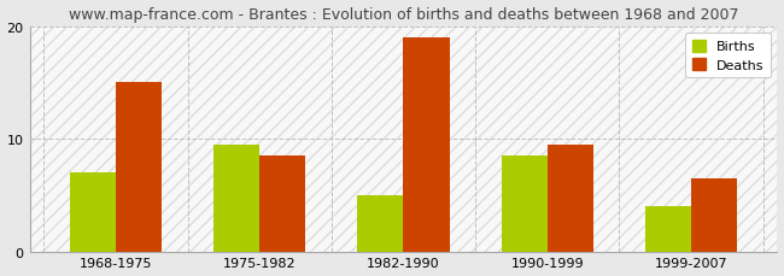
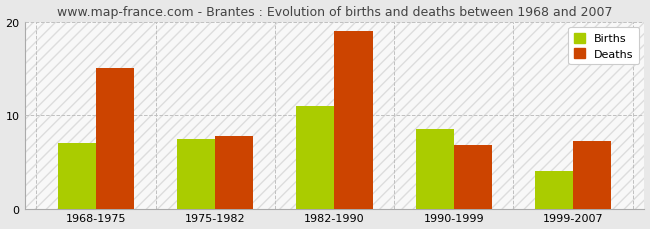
Births/1975-1982: 9.5 -> 7.4
Deaths/1975-1982: 8.5 -> 7.8
Births/1982-1990: 5.0 -> 11.0
Deaths/1990-1999: 9.5 -> 6.8
Deaths/1999-2007: 6.5 -> 7.2
